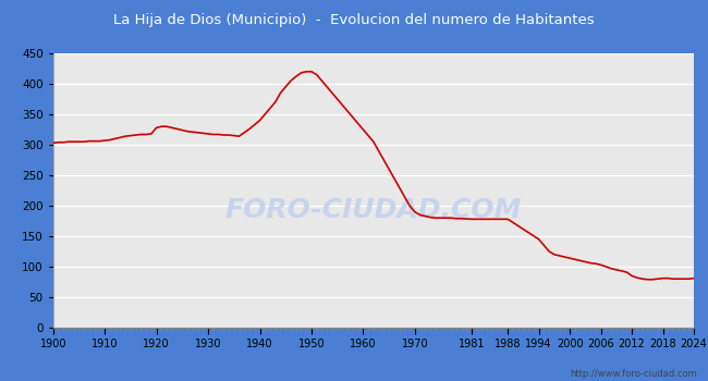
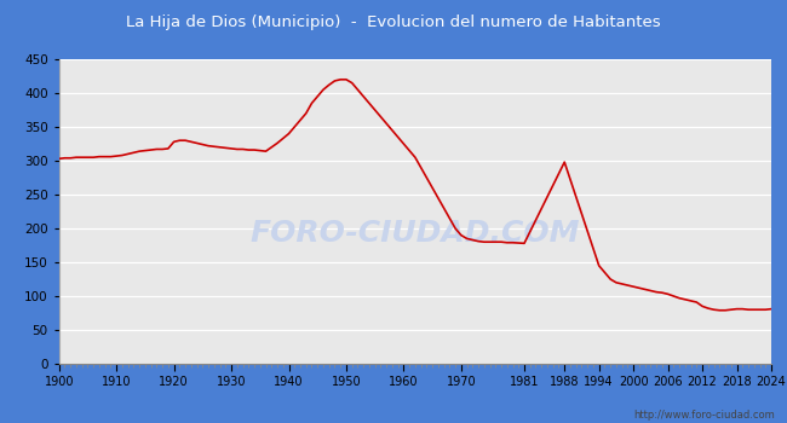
1988: 178 -> 298
